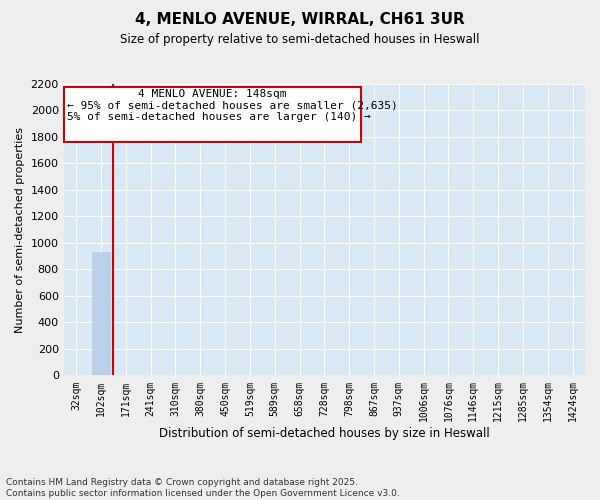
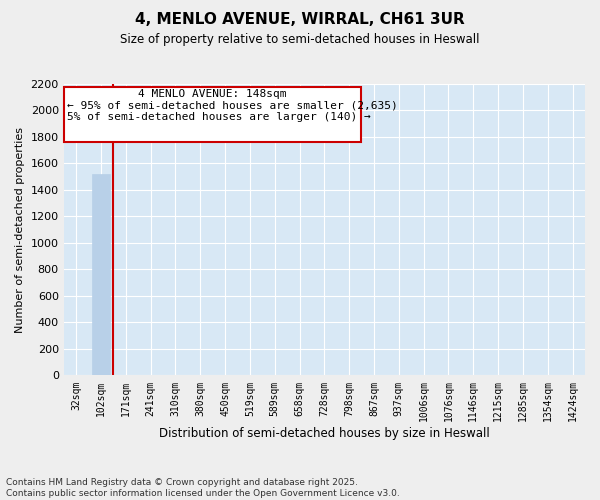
102sqm: 930 -> 1520
